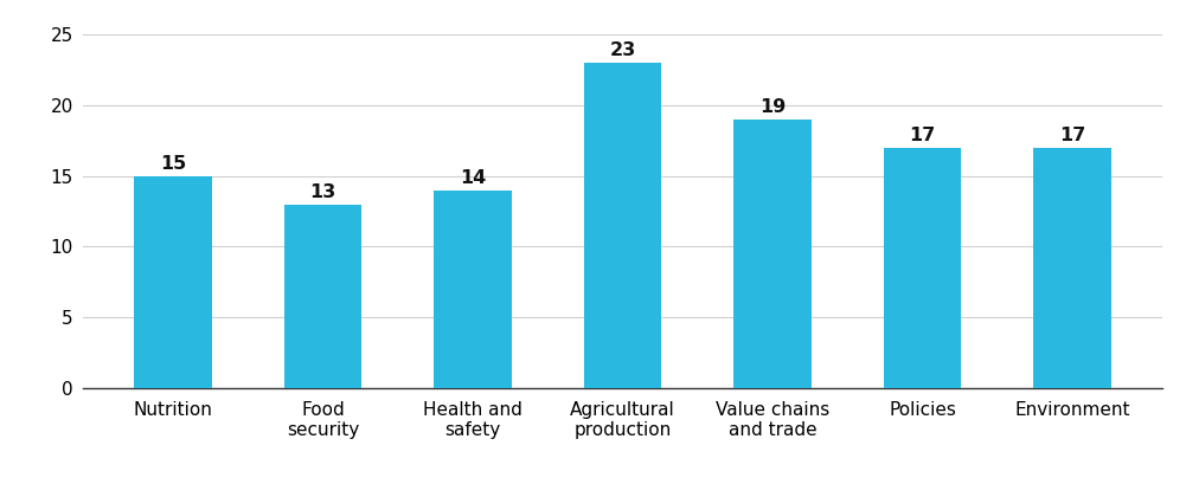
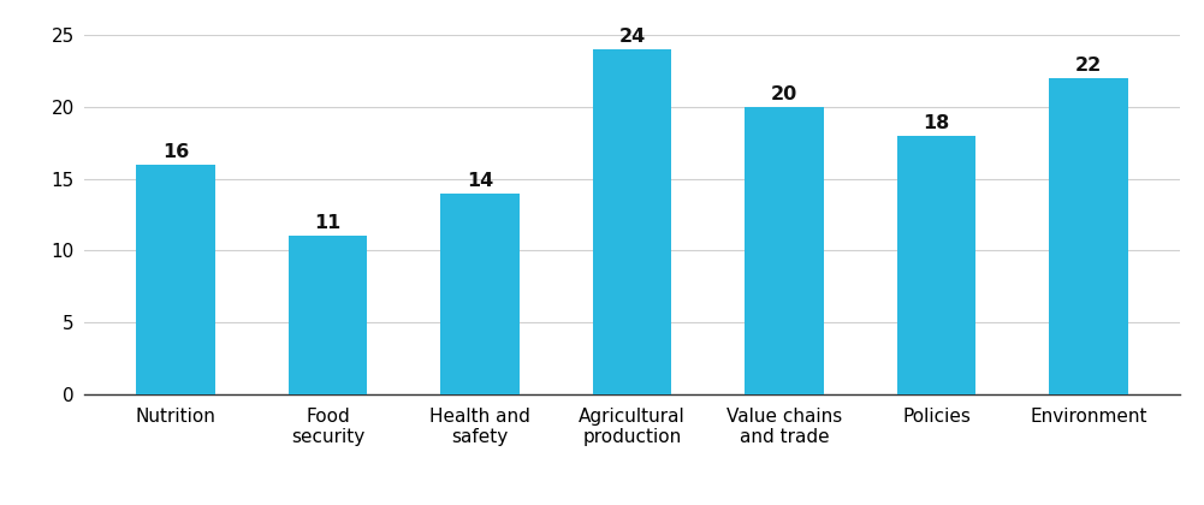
Nutrition: 15 -> 16
Food security: 13 -> 11
Agricultural production: 23 -> 24
Value chains and trade: 19 -> 20
Policies: 17 -> 18
Environment: 17 -> 22
